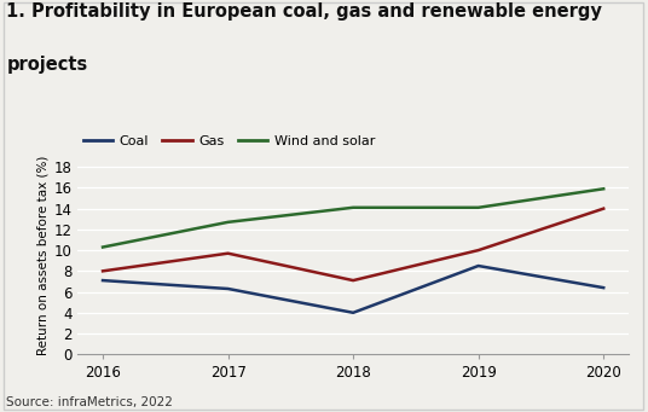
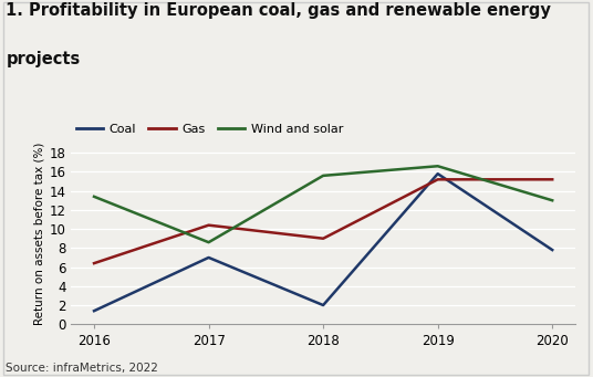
Coal/2016: 7.1 -> 1.4
Gas/2016: 8.0 -> 6.4
Wind and solar/2016: 10.3 -> 13.4
Coal/2017: 6.3 -> 7.0
Gas/2017: 9.7 -> 10.4
Wind and solar/2017: 12.7 -> 8.6
Coal/2018: 4.0 -> 2.0
Gas/2018: 7.1 -> 9.0
Wind and solar/2018: 14.1 -> 15.6
Coal/2019: 8.5 -> 15.8
Gas/2019: 10.0 -> 15.2
Wind and solar/2019: 14.1 -> 16.6
Coal/2020: 6.4 -> 7.8
Gas/2020: 14.0 -> 15.2
Wind and solar/2020: 15.9 -> 13.0
